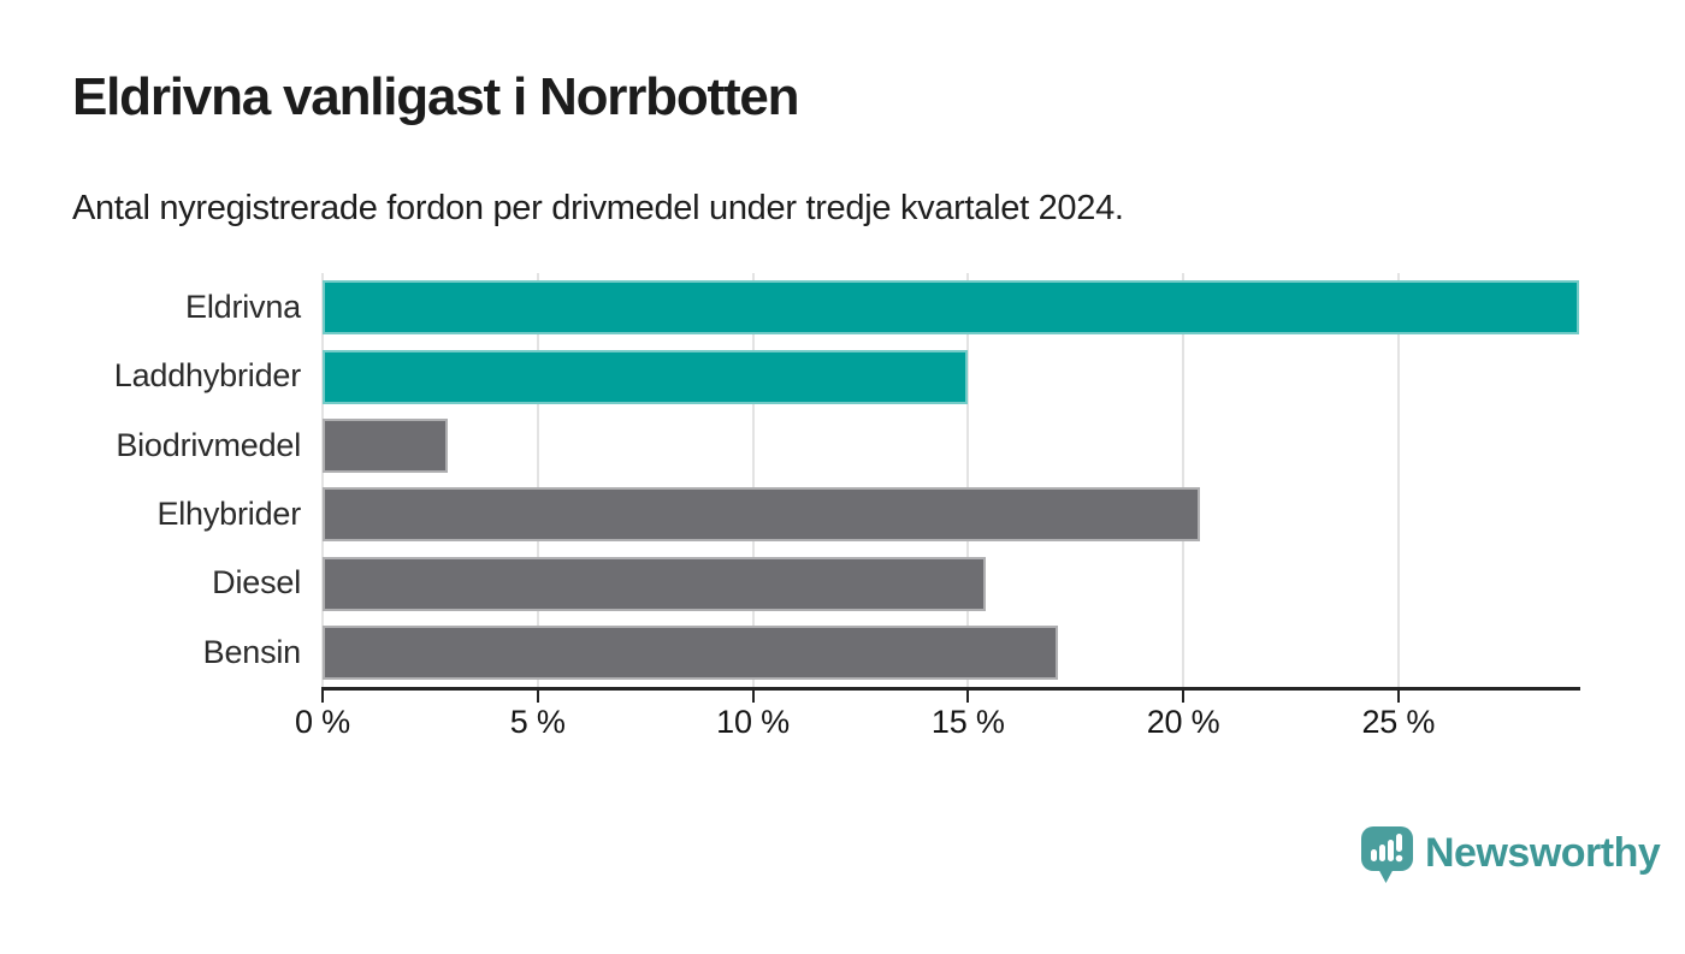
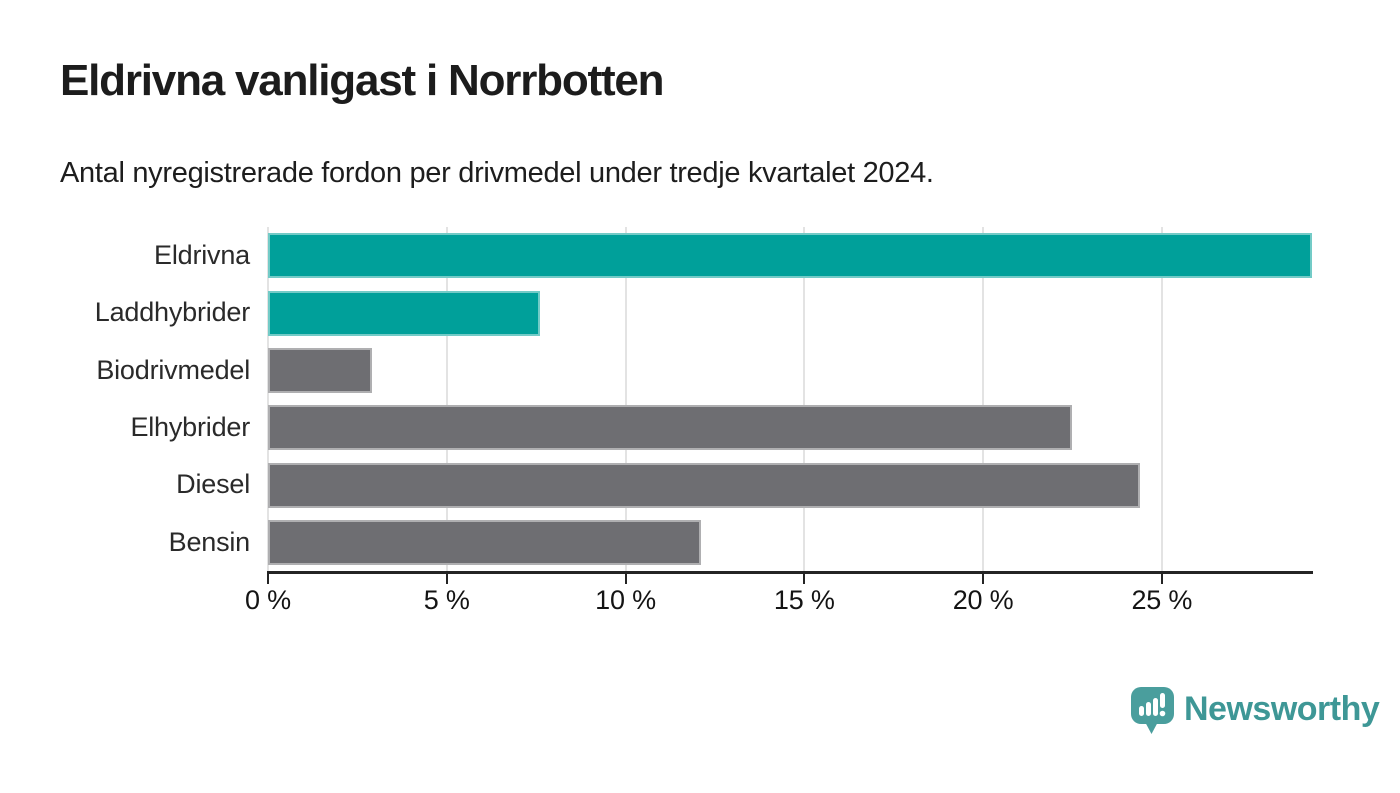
Laddhybrider: 15.0% -> 7.6%
Elhybrider: 20.4% -> 22.5%
Diesel: 15.4% -> 24.4%
Bensin: 17.1% -> 12.1%
